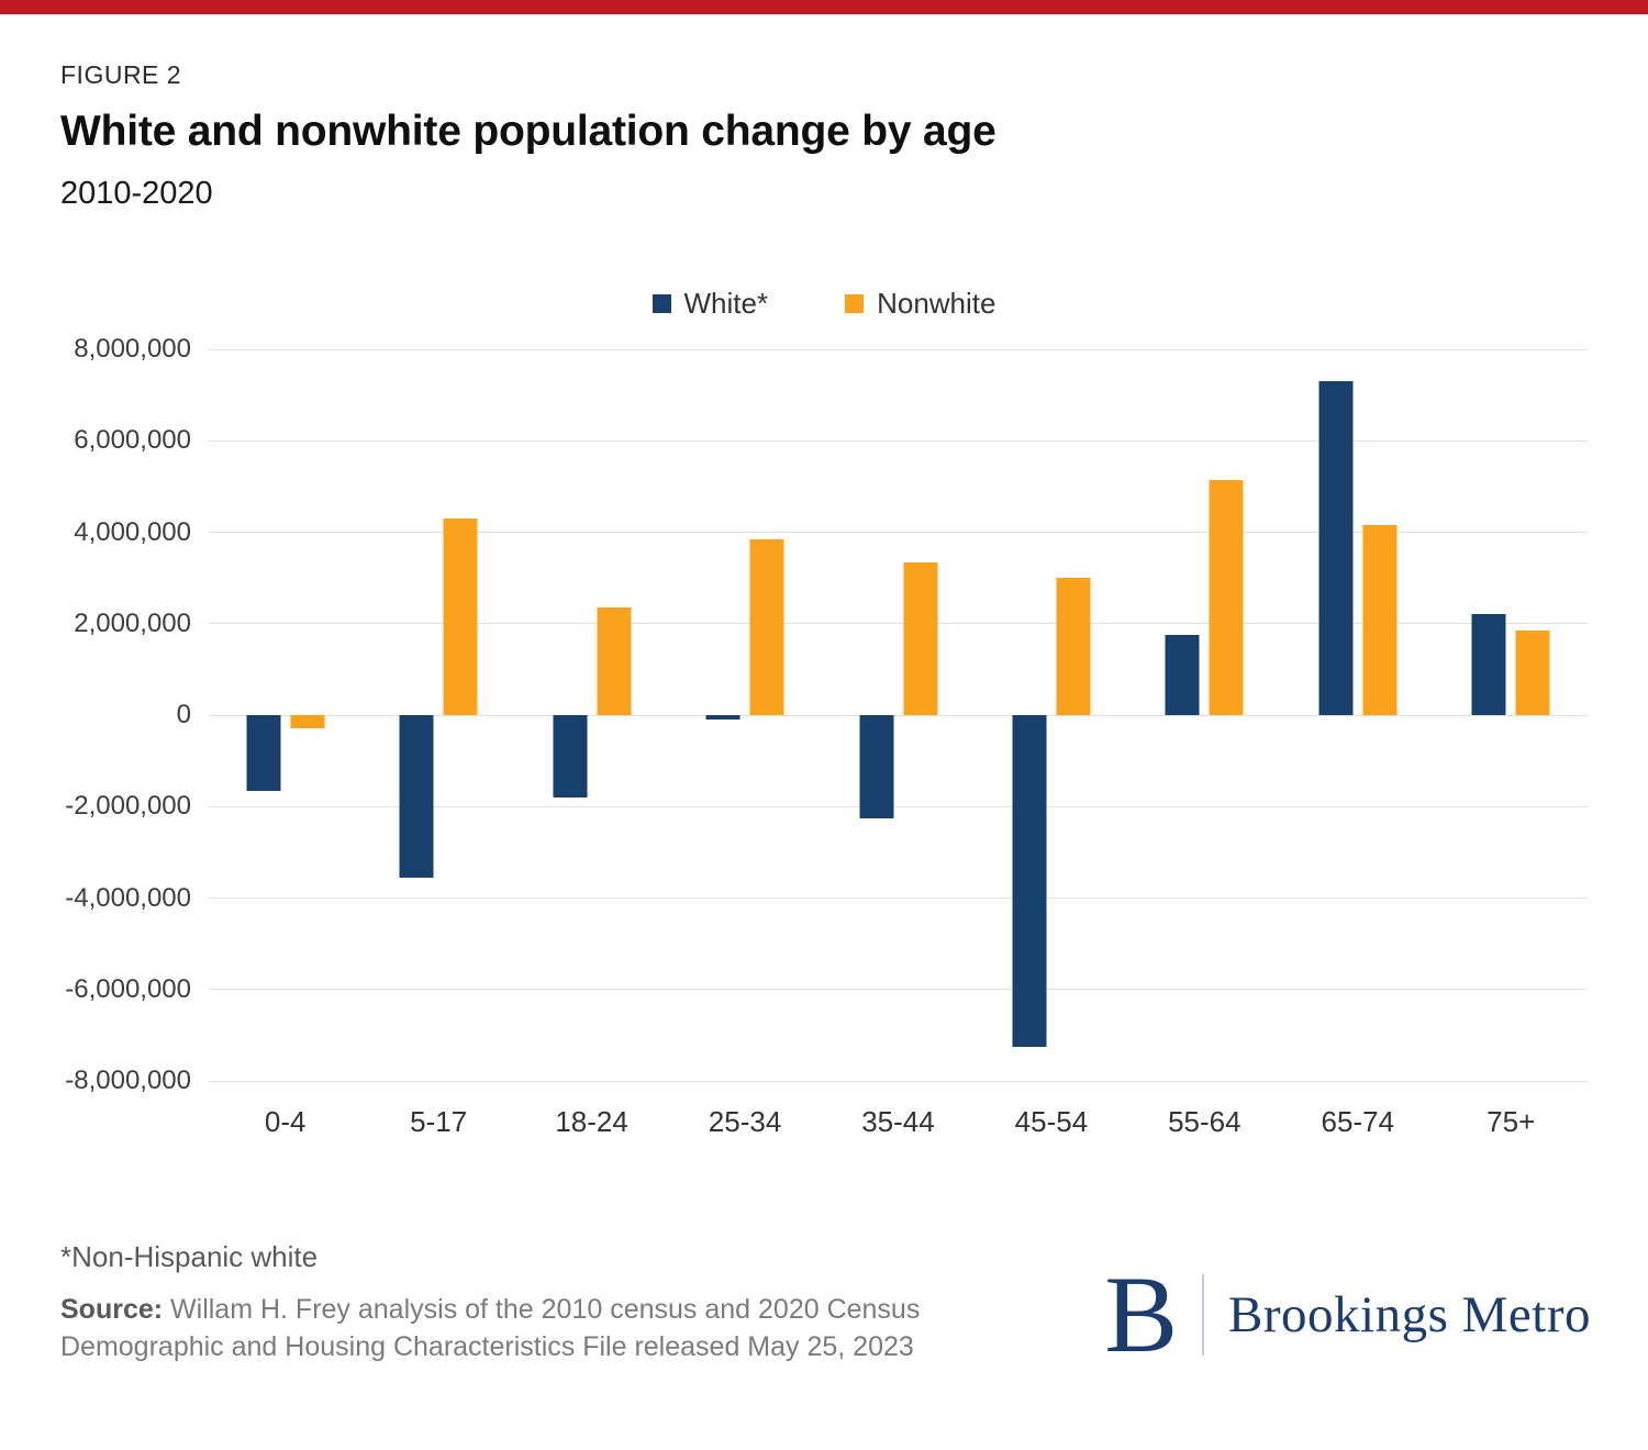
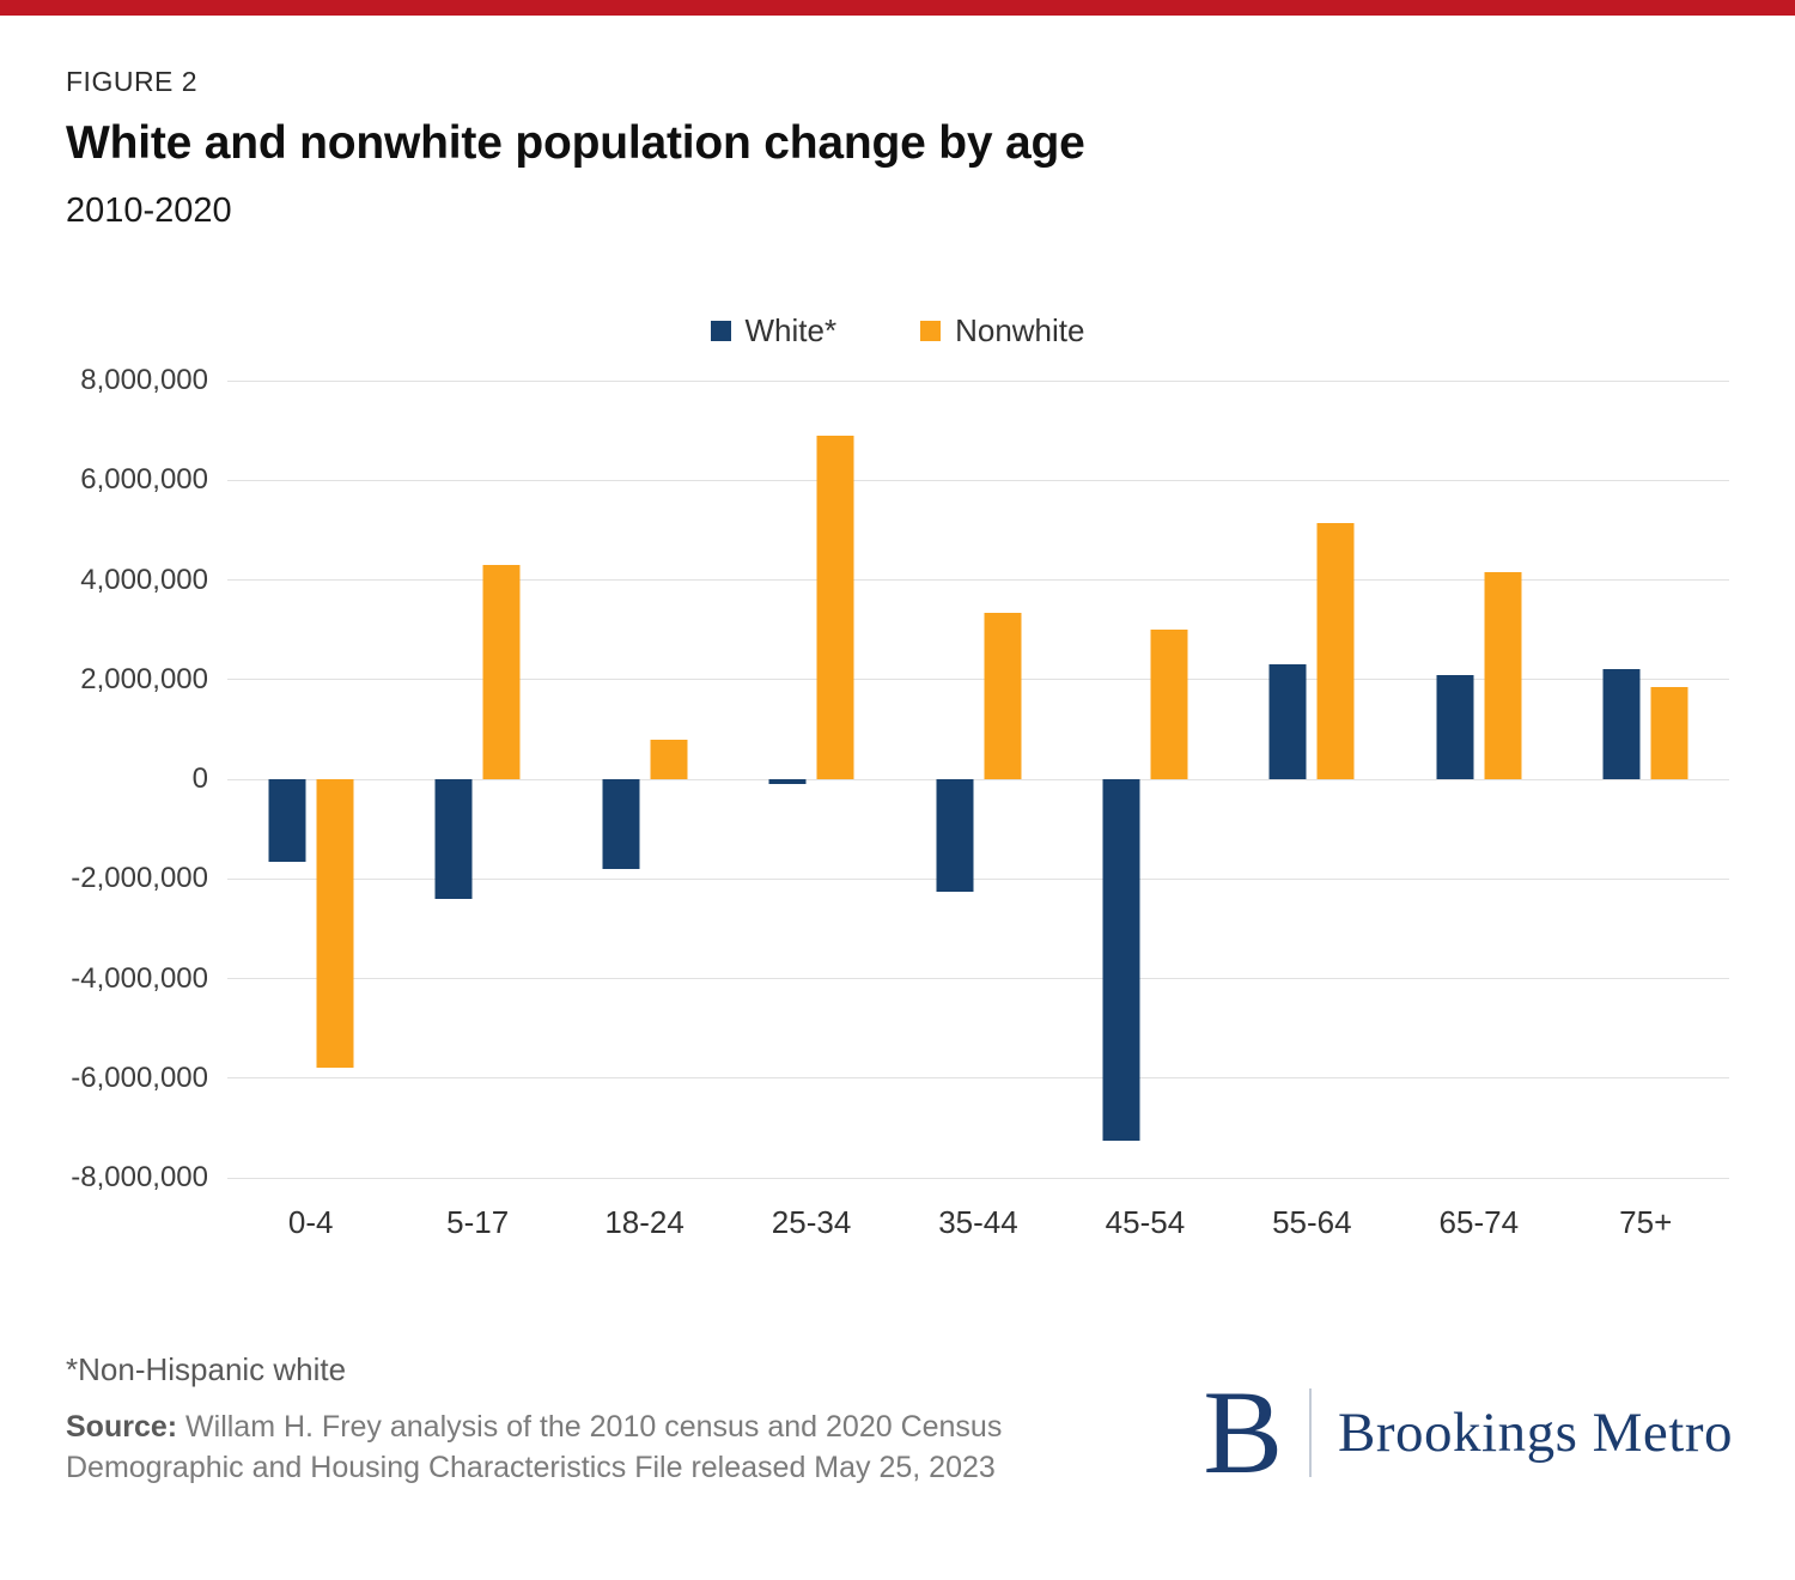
Nonwhite/0-4: -300000 -> -5800000
White*/5-17: -3600000 -> -2400000
Nonwhite/18-24: 2400000 -> 800000
Nonwhite/25-34: 3800000 -> 6900000
White*/55-64: 1800000 -> 2300000
White*/65-74: 7300000 -> 2100000
